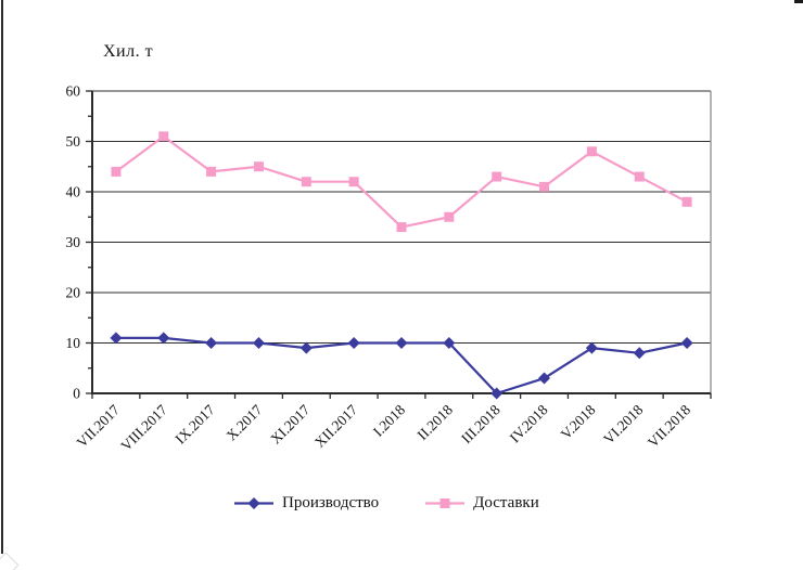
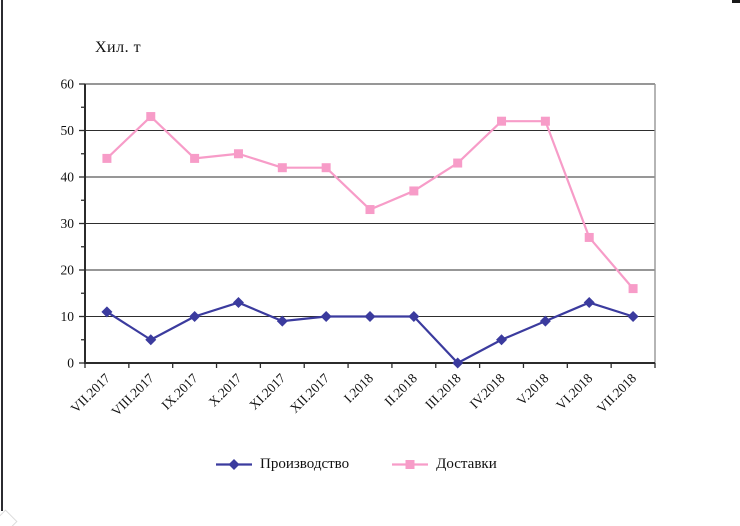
Производство/VIII.2017: 11 -> 5
Доставки/VIII.2017: 51 -> 53
Производство/X.2017: 10 -> 13
Доставки/II.2018: 35 -> 37
Производство/IV.2018: 3 -> 5
Доставки/IV.2018: 41 -> 52
Доставки/V.2018: 48 -> 52
Производство/VI.2018: 8 -> 13
Доставки/VI.2018: 43 -> 27
Доставки/VII.2018: 38 -> 16
